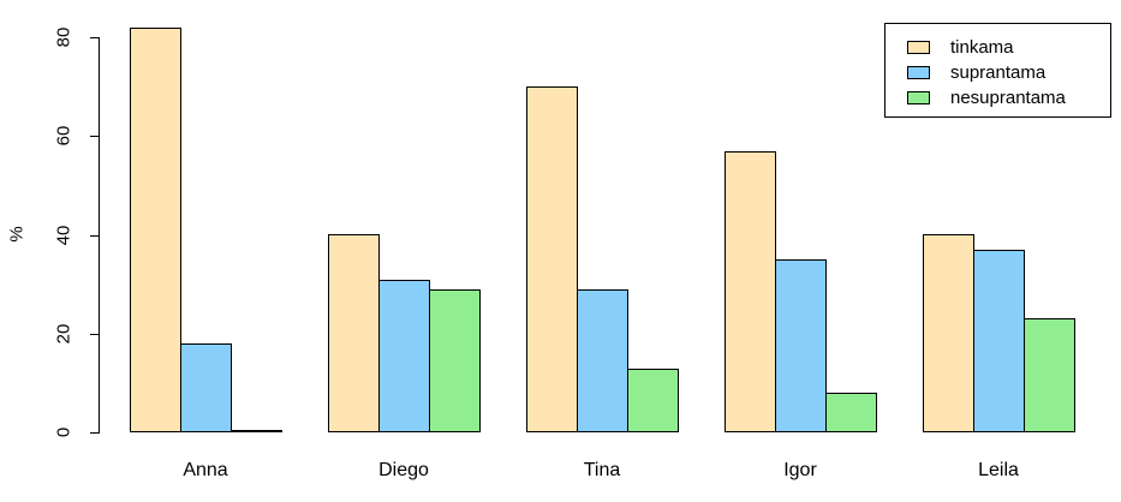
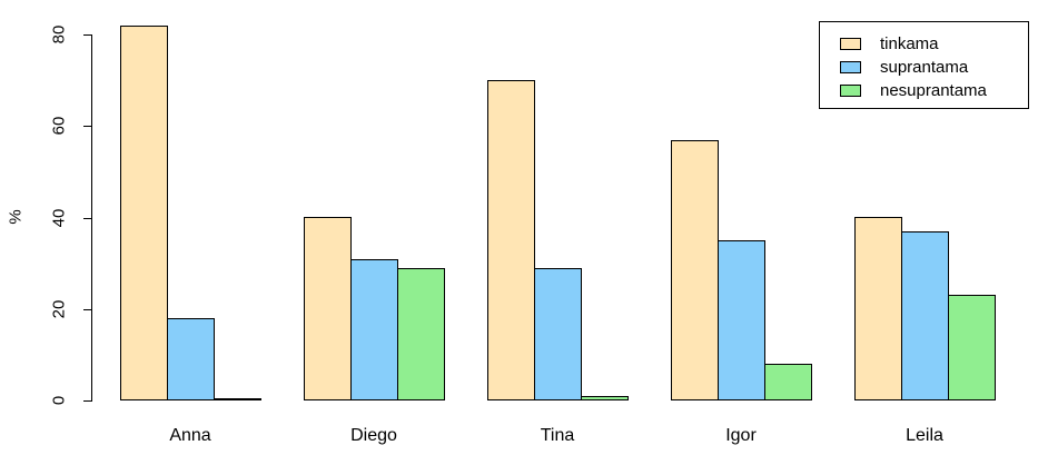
nesuprantama/Tina: 13 -> 1
